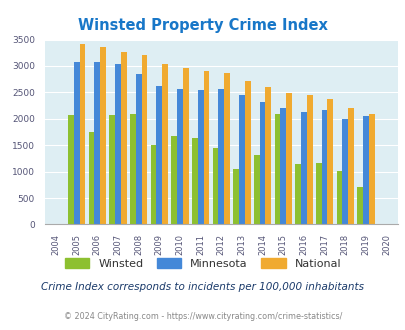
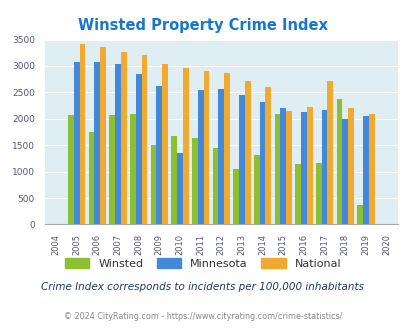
Minnesota/2010: 2570 -> 1360
National/2015: 2490 -> 2140
National/2016: 2450 -> 2220
National/2017: 2380 -> 2720
Winsted/2018: 1010 -> 2380
Winsted/2019: 700 -> 360
